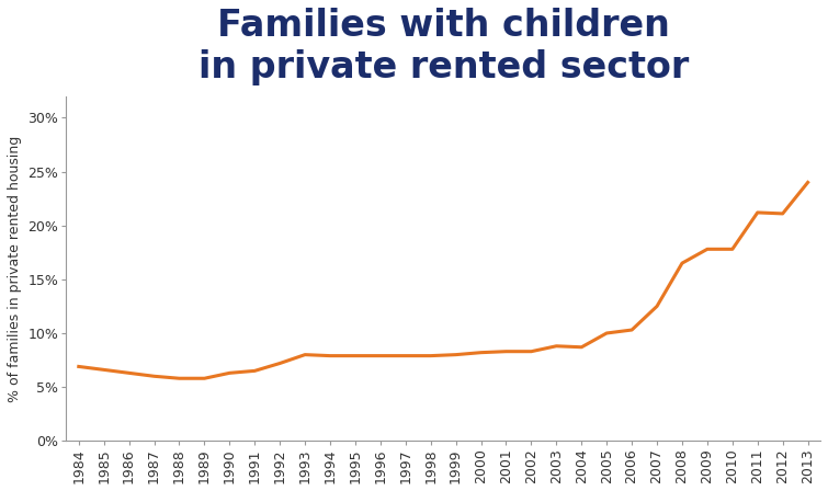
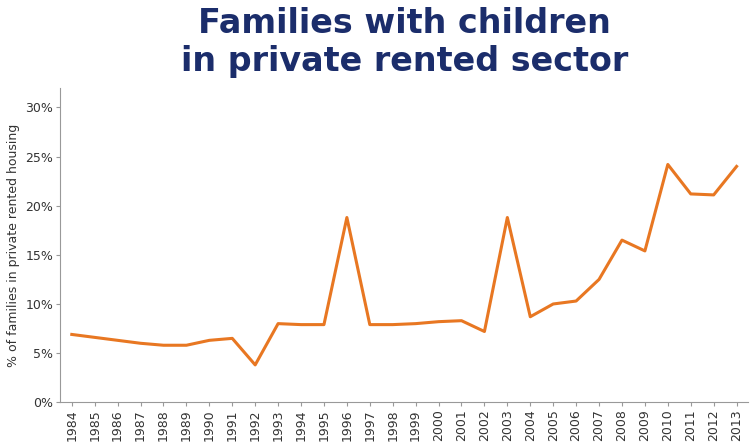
1992: 7.2% -> 3.8%
1996: 7.9% -> 18.8%
2002: 8.3% -> 7.2%
2003: 8.8% -> 18.8%
2009: 17.8% -> 15.4%
2010: 17.8% -> 24.2%
